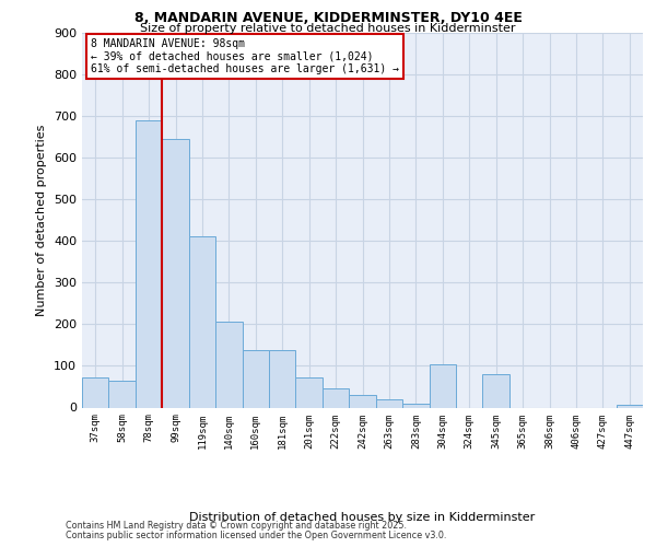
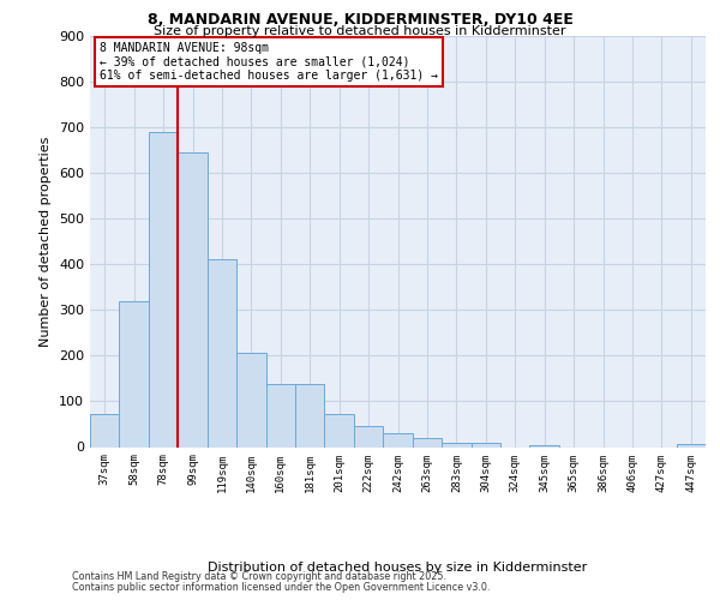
58sqm: 65 -> 320
304sqm: 105 -> 10
345sqm: 80 -> 5
